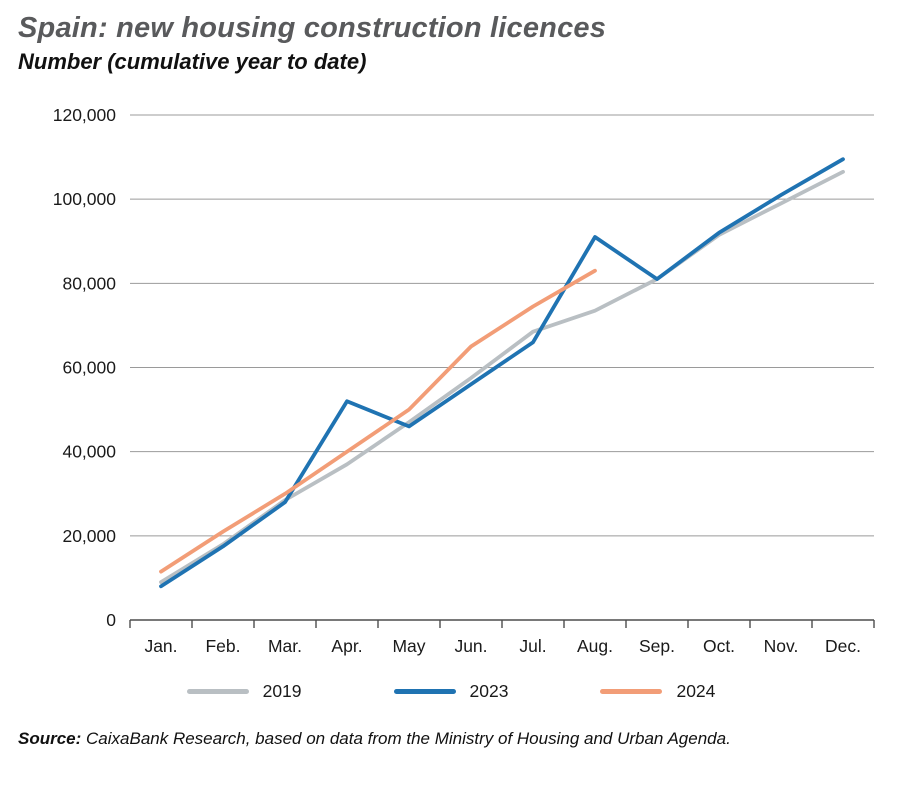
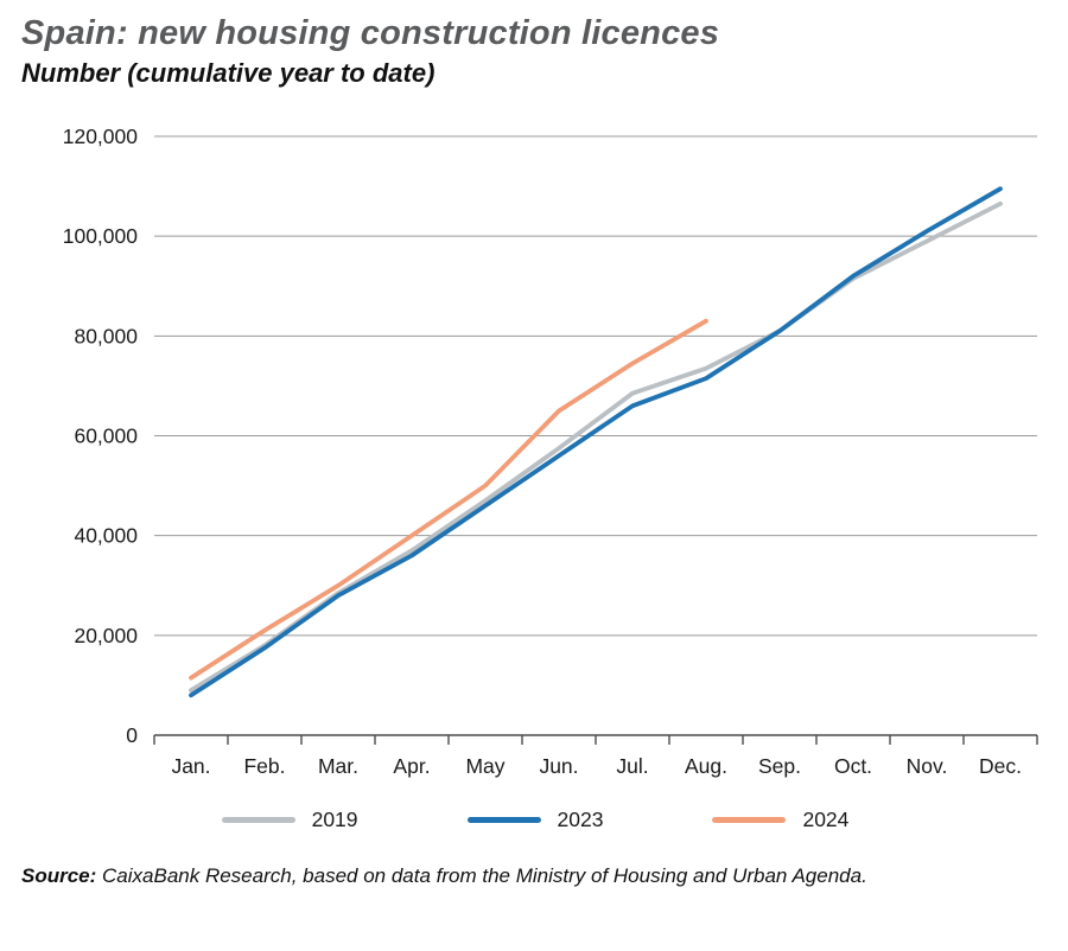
2023/Apr.: 52000 -> 36000
2023/Aug.: 91000 -> 72000
